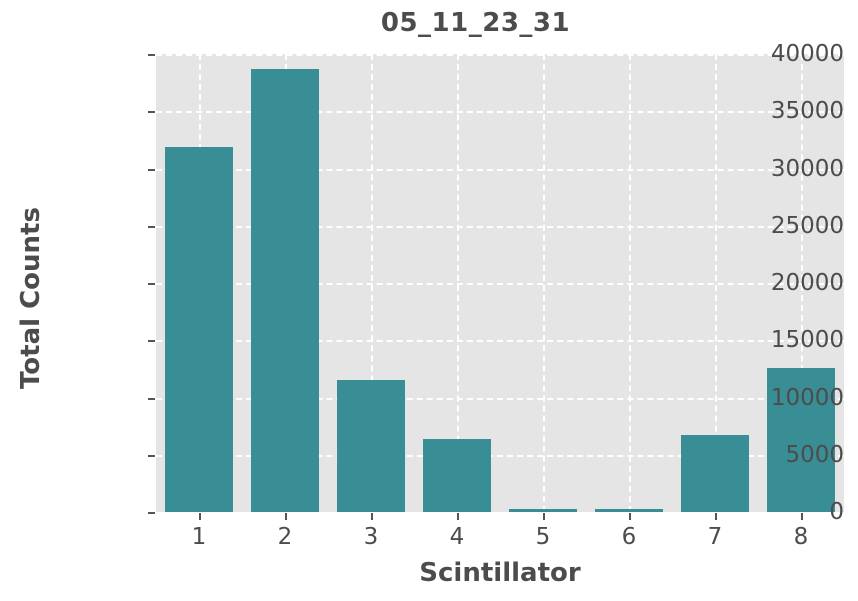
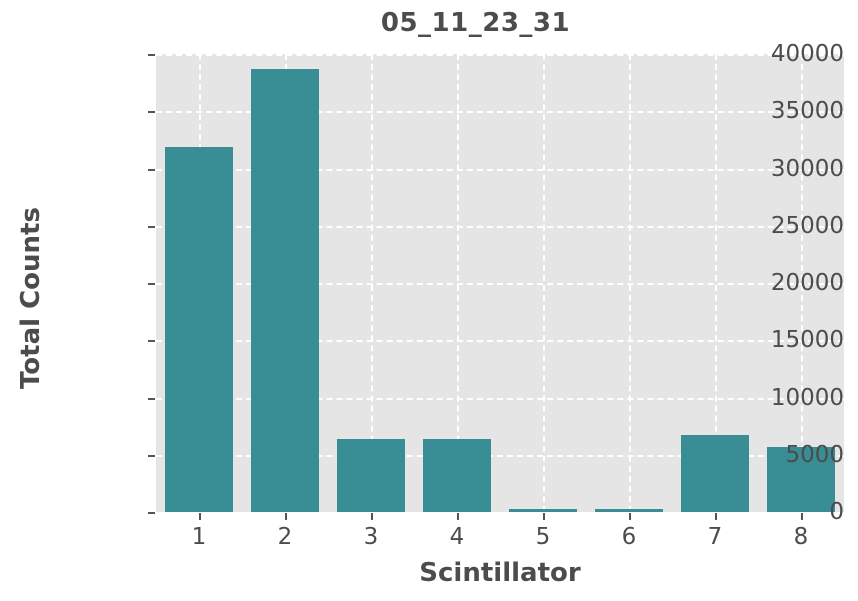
3: 11500 -> 6400
8: 12600 -> 5700
